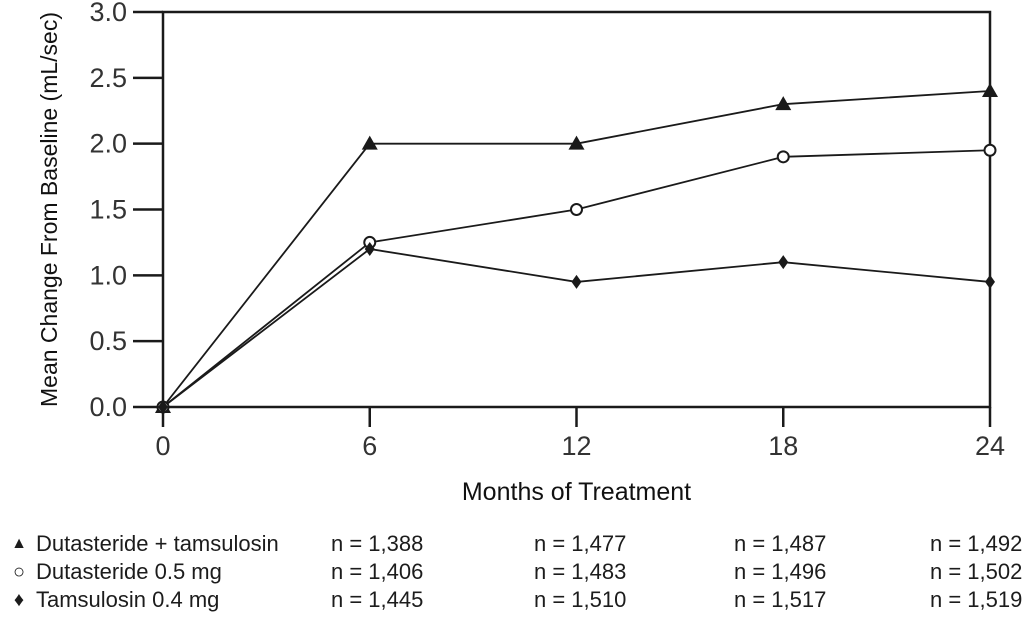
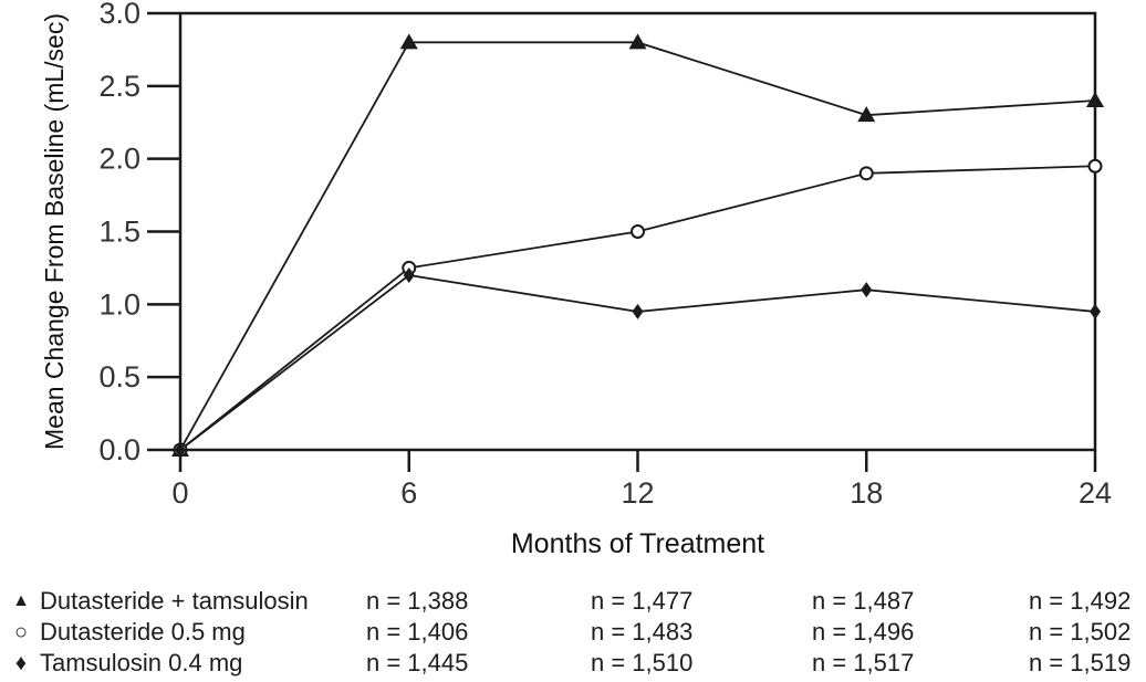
Dutasteride + tamsulosin/6: 2.0 -> 2.8
Dutasteride + tamsulosin/12: 2.0 -> 2.8
